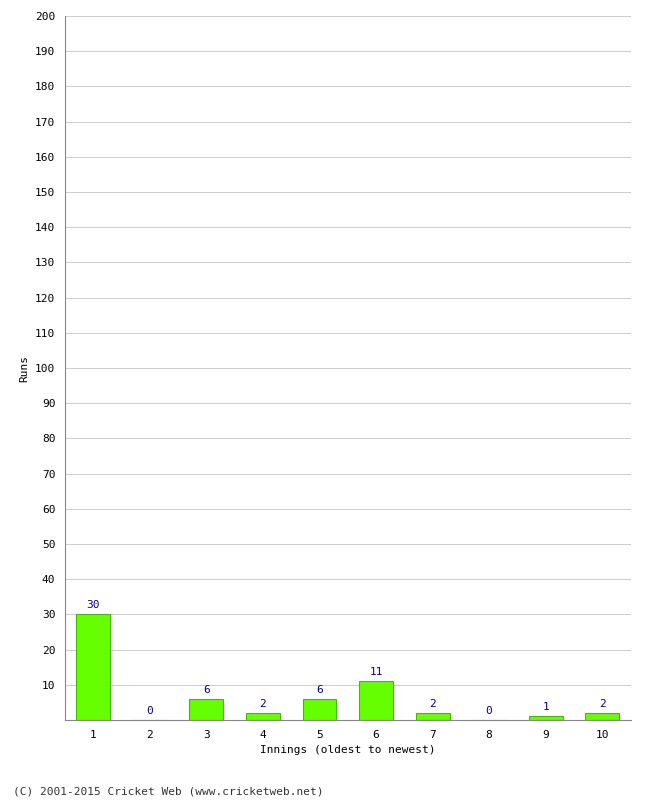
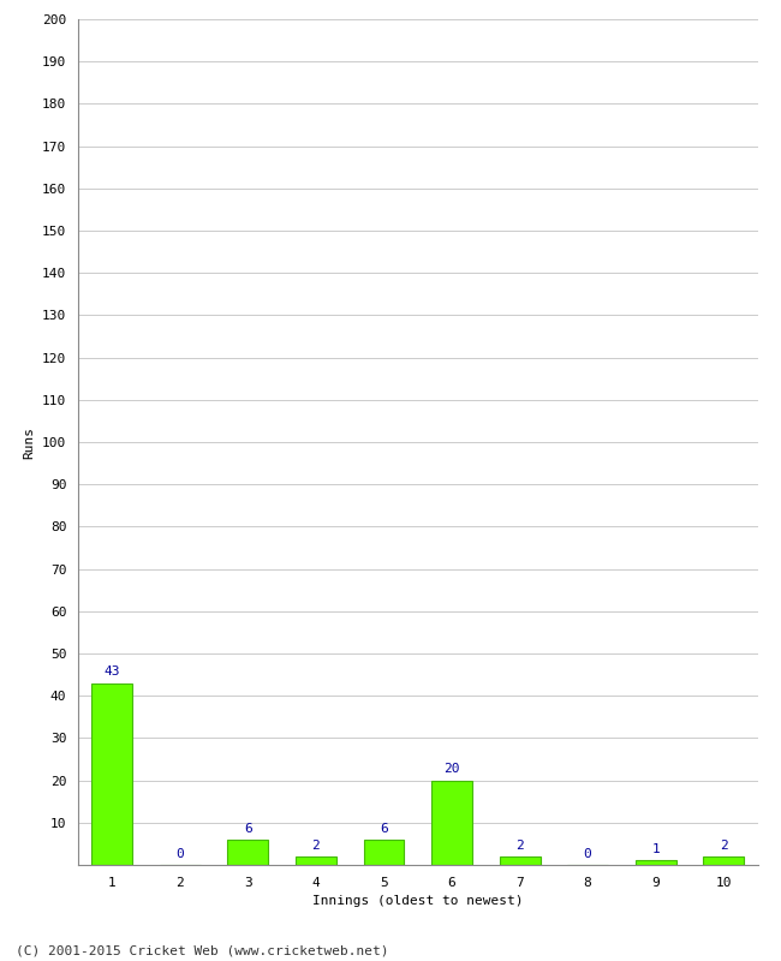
1: 30 -> 43
6: 11 -> 20
